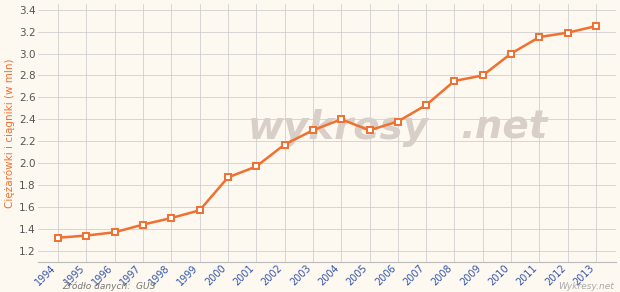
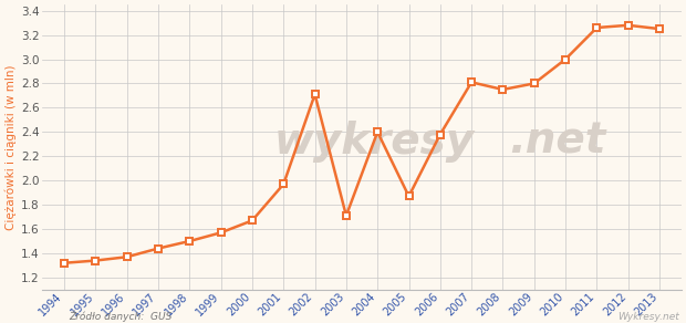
2000: 1.87 -> 1.67
2002: 2.17 -> 2.71
2003: 2.30 -> 1.71
2005: 2.30 -> 1.87
2007: 2.53 -> 2.81
2011: 3.15 -> 3.26
2012: 3.19 -> 3.28
